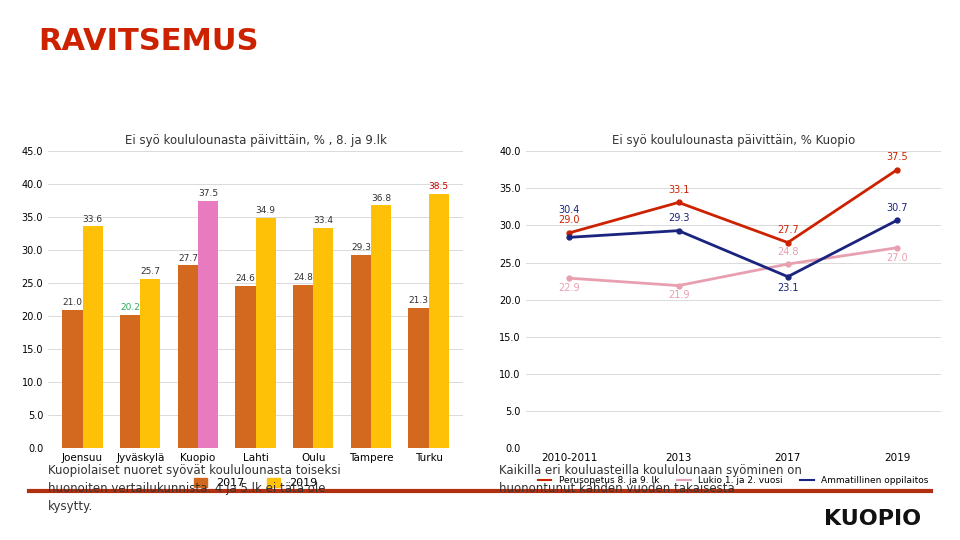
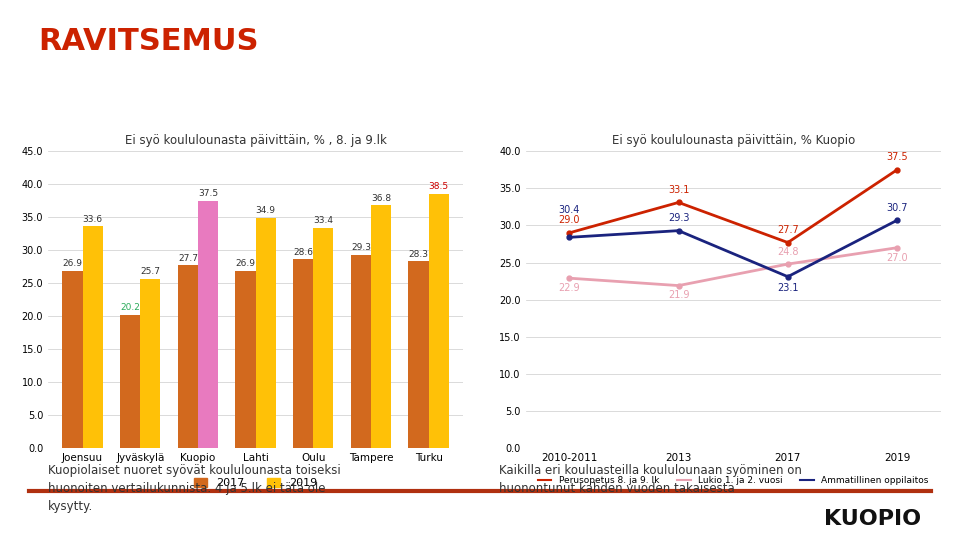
Ei syö koululounasta päivittäin, % , 8. ja 9.lk/2017/Joensuu: 21.0 -> 26.9
Ei syö koululounasta päivittäin, % , 8. ja 9.lk/2017/Lahti: 24.6 -> 26.9
Ei syö koululounasta päivittäin, % , 8. ja 9.lk/2017/Oulu: 24.8 -> 28.6
Ei syö koululounasta päivittäin, % , 8. ja 9.lk/2017/Turku: 21.3 -> 28.3
